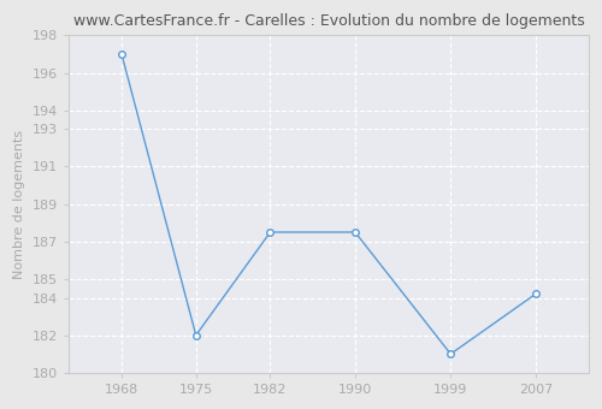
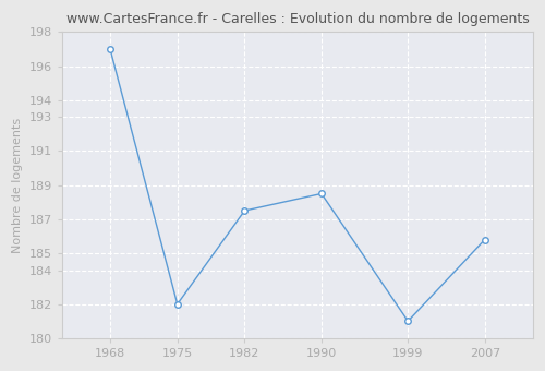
1990: 187.5 -> 188.5
2007: 184.2 -> 185.8
